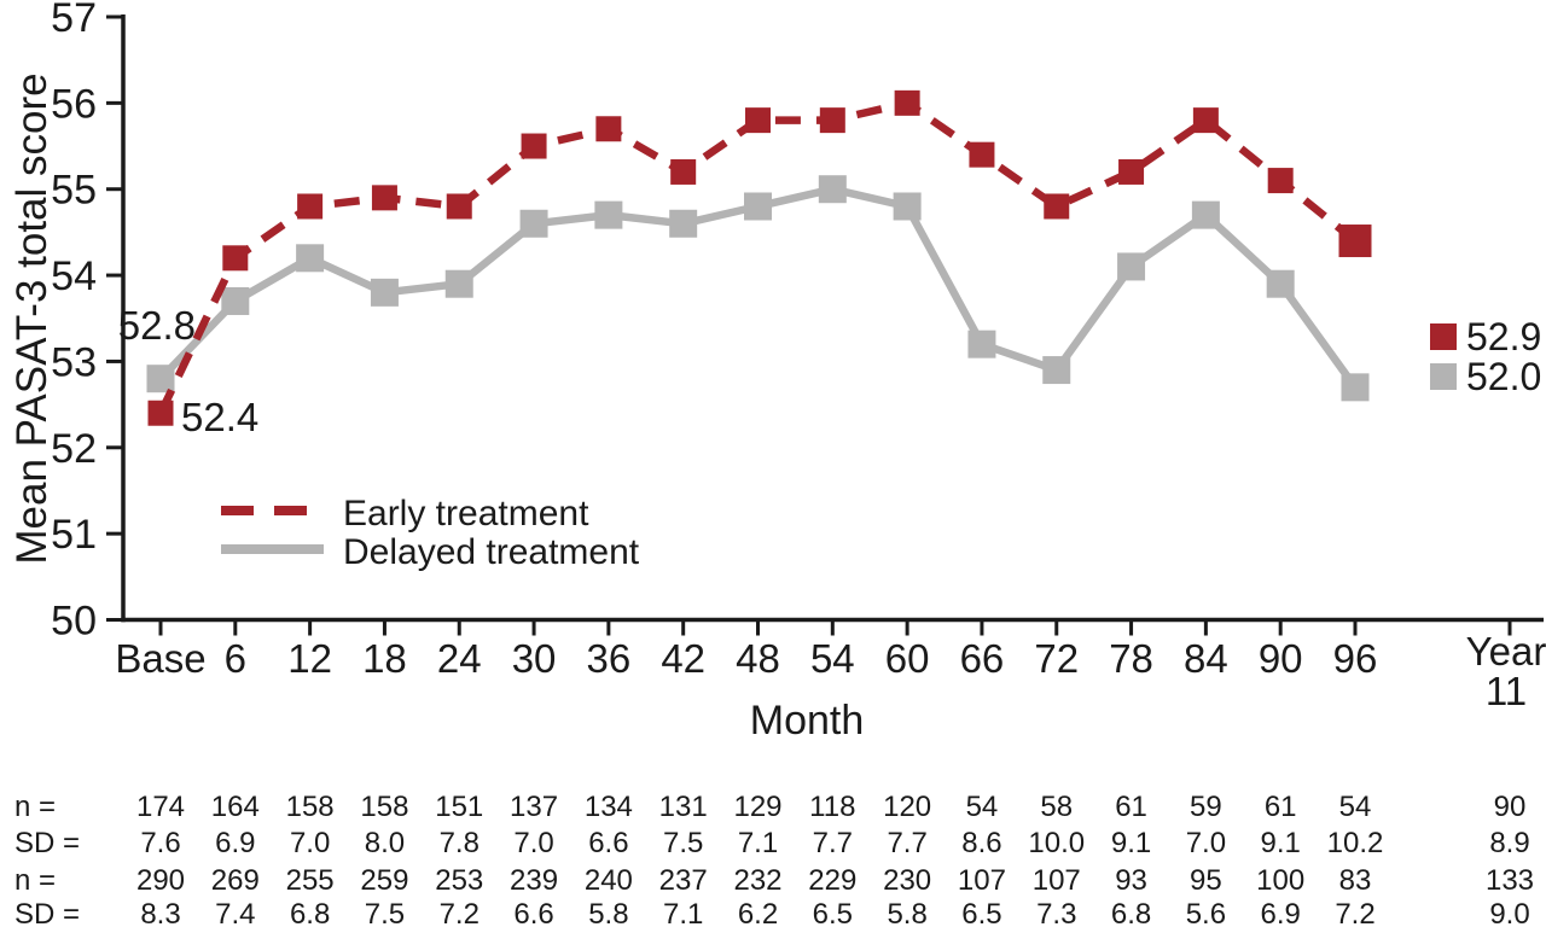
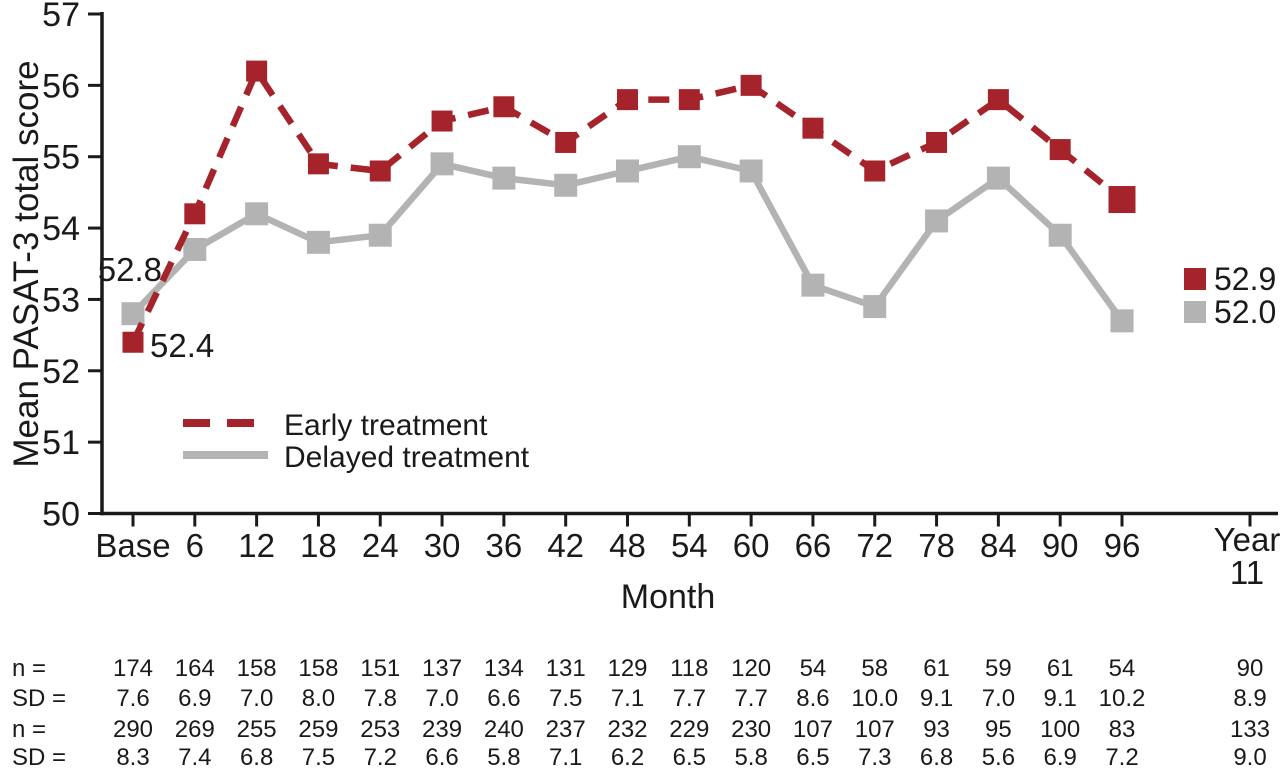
Early treatment/12: 54.8 -> 56.2
Delayed treatment/30: 54.6 -> 54.9
